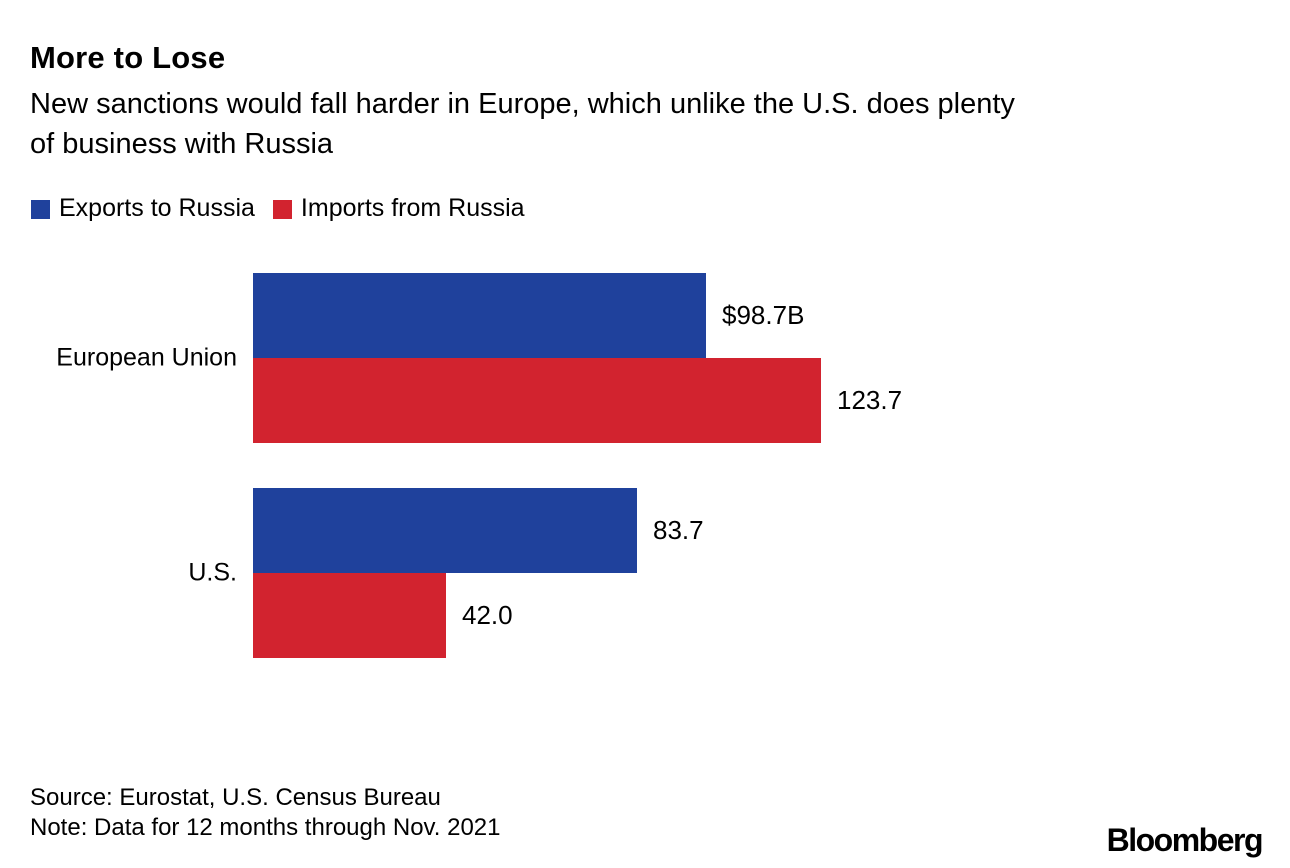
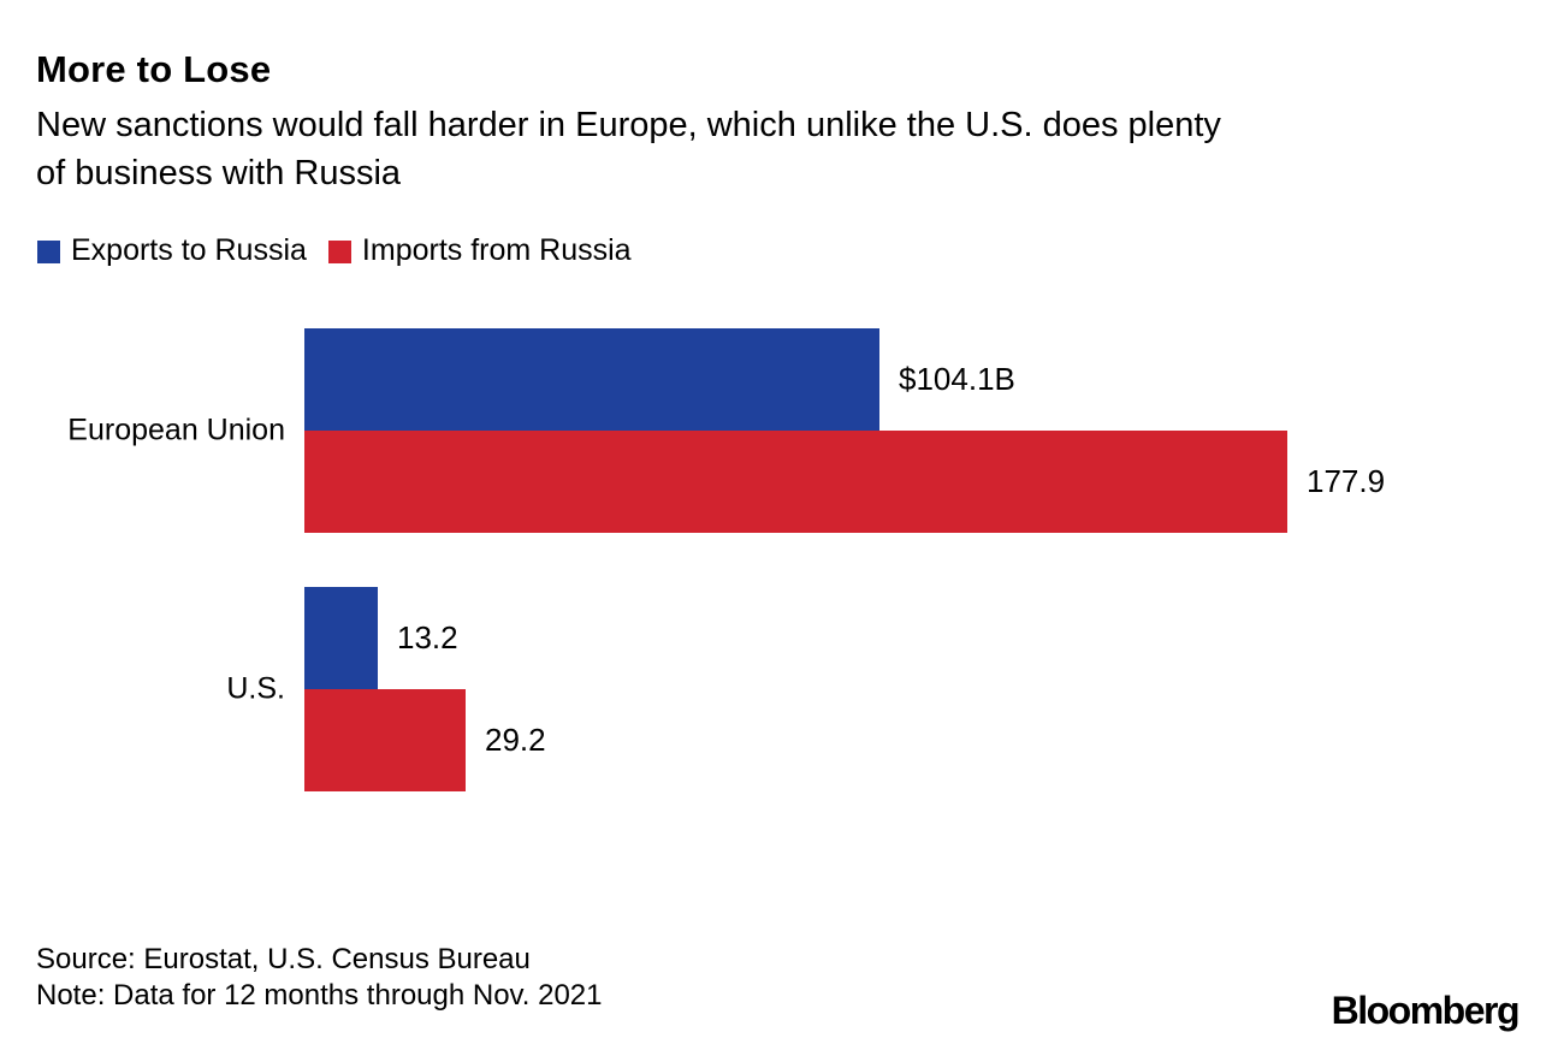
Exports to Russia/European Union: $98.7B -> $104.1B
Imports from Russia/European Union: 123.7 -> 177.9
Exports to Russia/U.S.: 83.7 -> 13.2
Imports from Russia/U.S.: 42.0 -> 29.2
